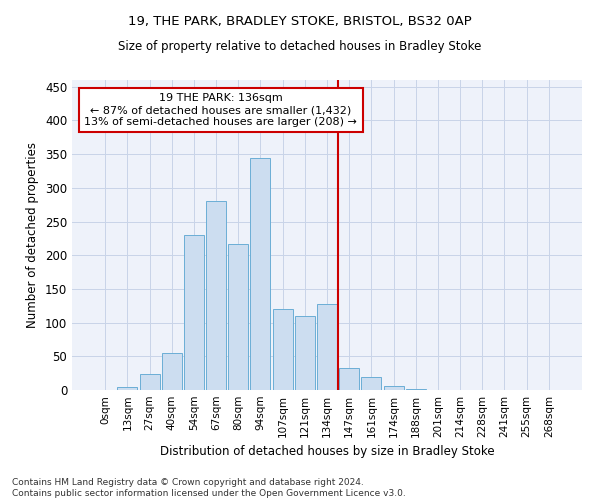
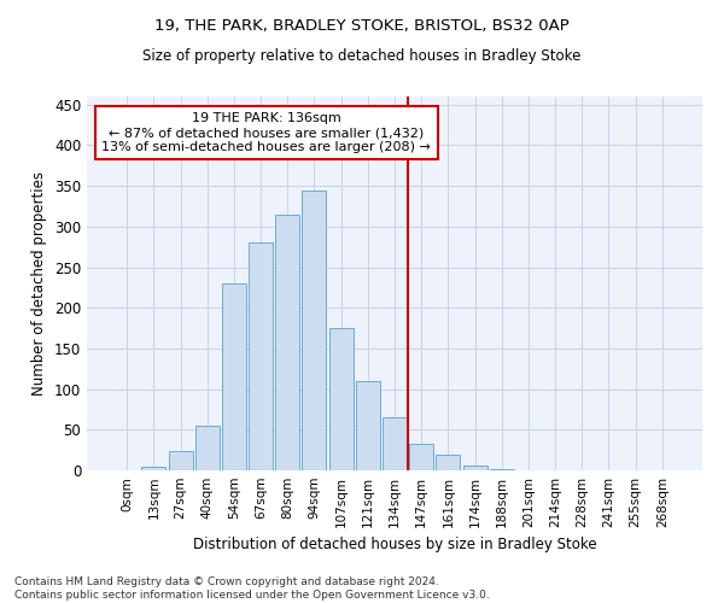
80sqm: 216 -> 315
107sqm: 120 -> 175
134sqm: 128 -> 65
